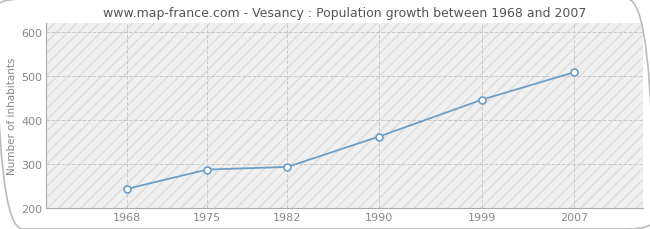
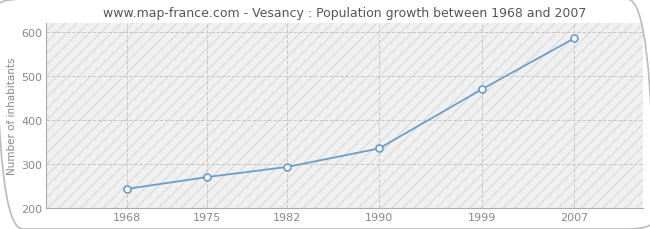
1975: 287 -> 270
1990: 362 -> 335
1999: 446 -> 470
2007: 508 -> 585
